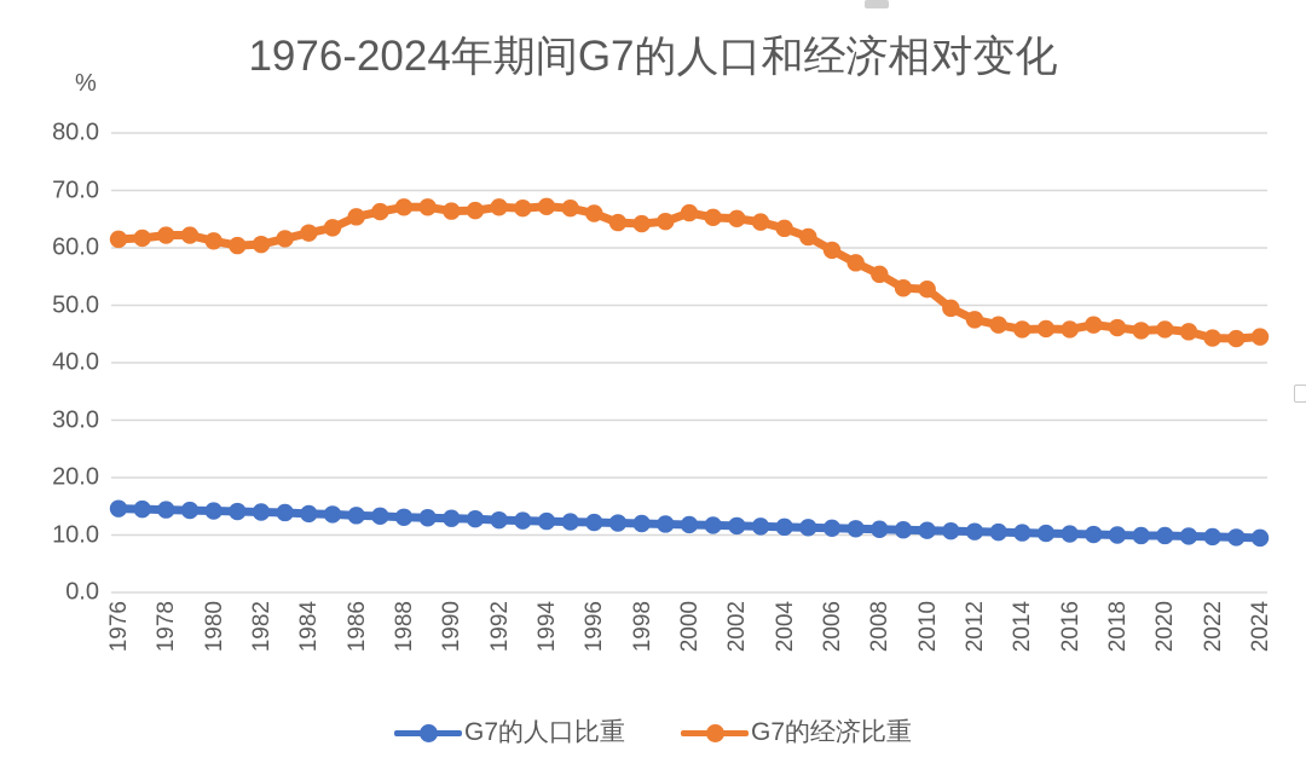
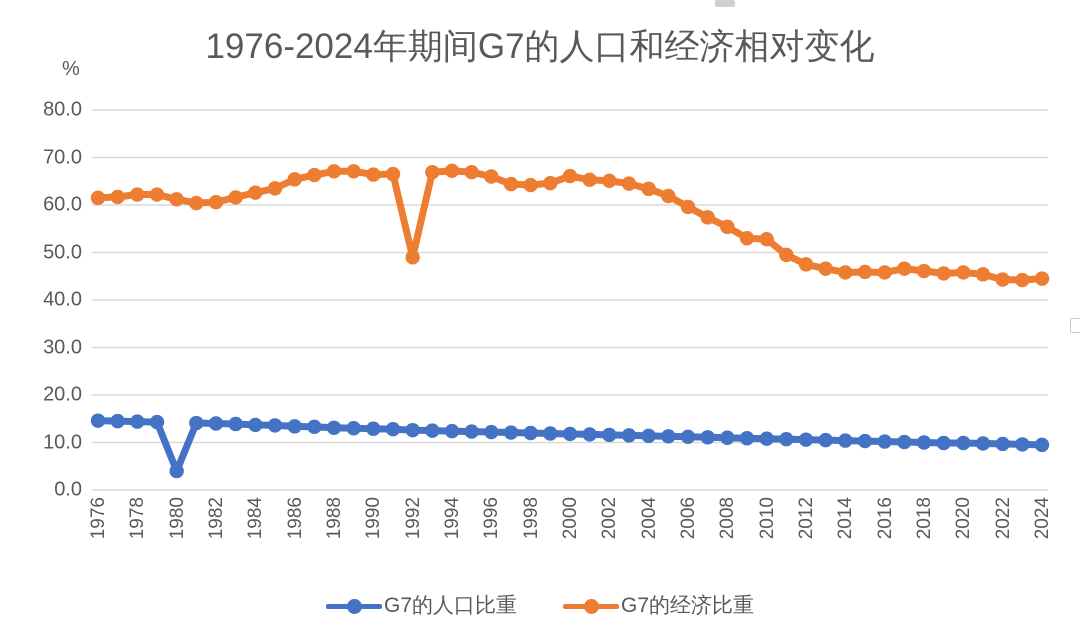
G7的人口比重/1980: 14 -> 4
G7的经济比重/1992: 67 -> 49
